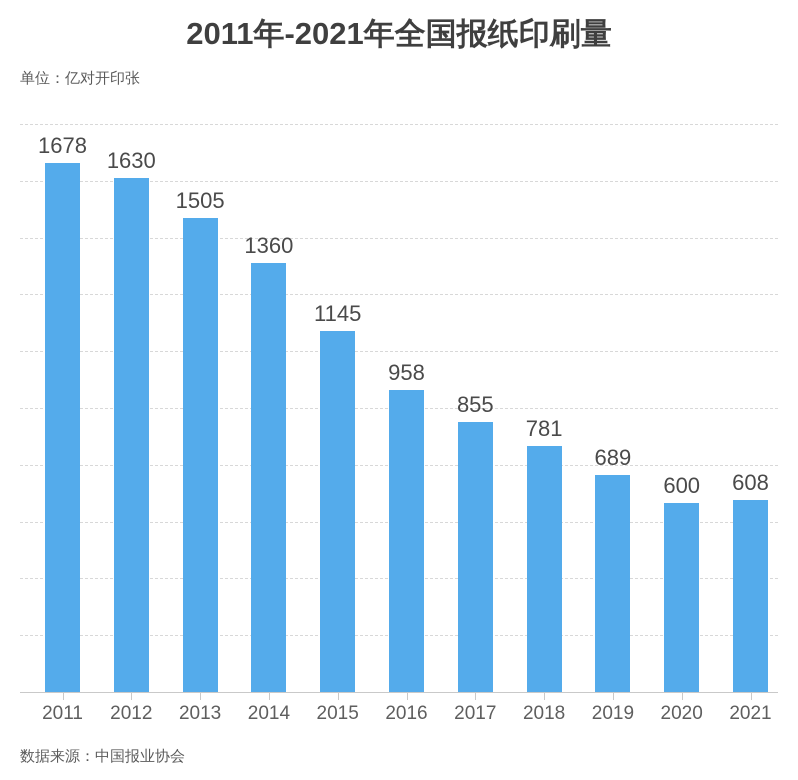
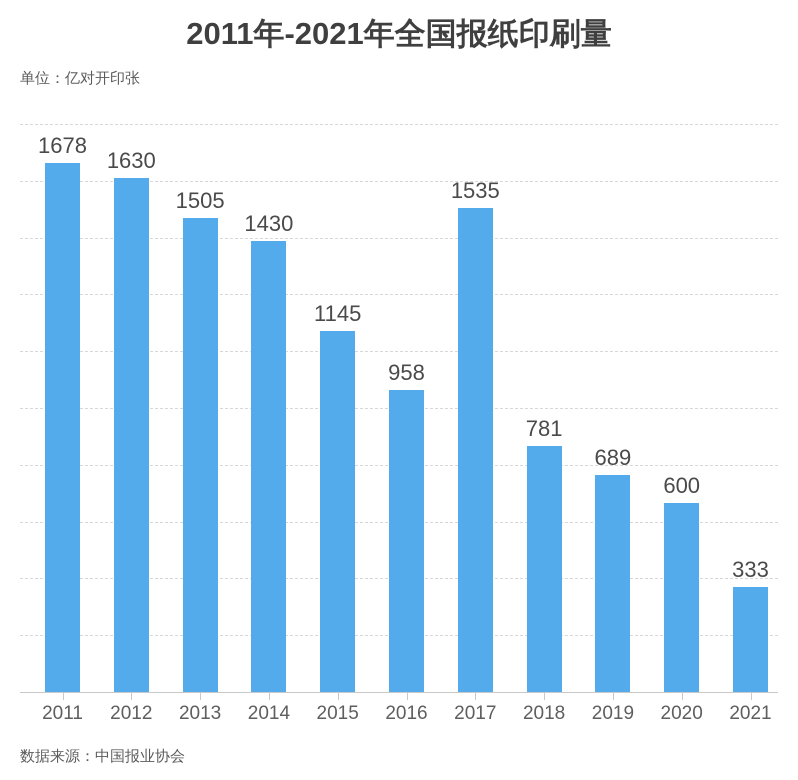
2014: 1360 -> 1430
2017: 855 -> 1535
2021: 608 -> 333
